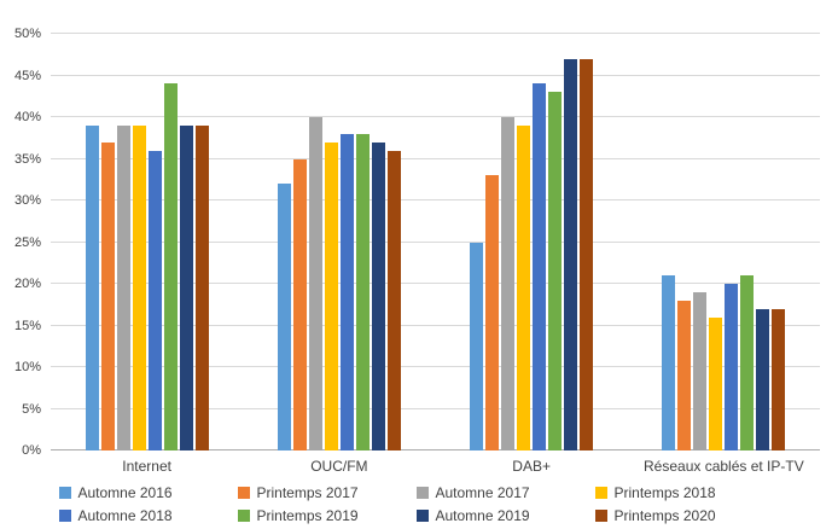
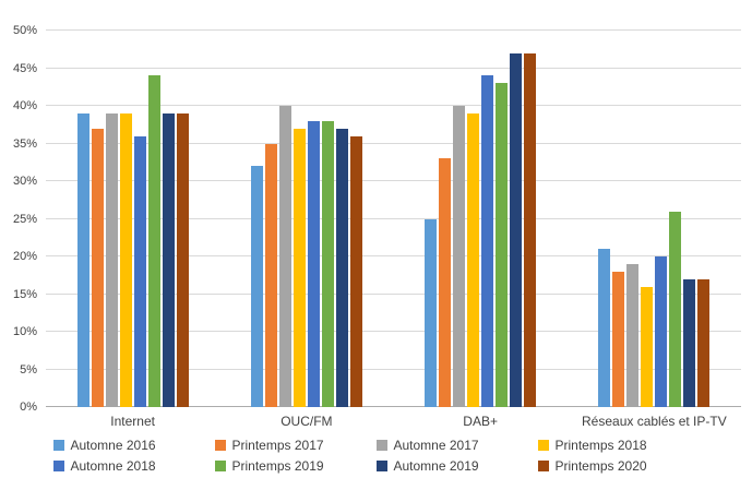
Printemps 2019/Réseaux cablés et IP-TV: 21% -> 26%
